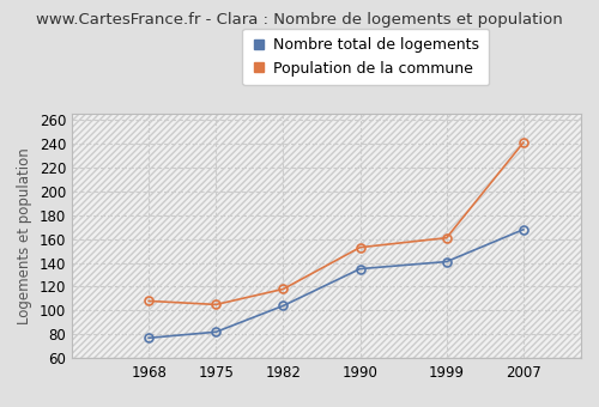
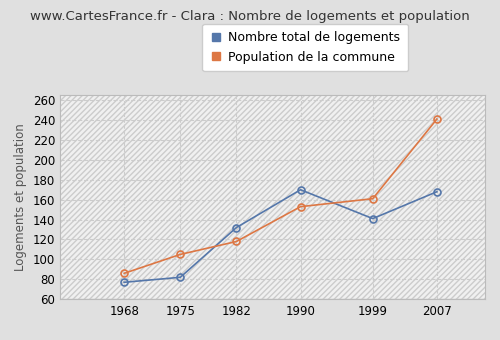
Population de la commune/1968: 108 -> 86
Nombre total de logements/1982: 104 -> 132
Nombre total de logements/1990: 135 -> 170
